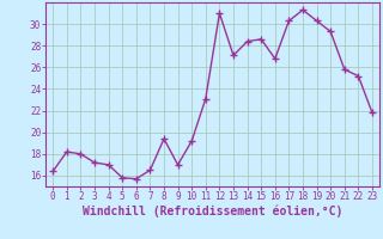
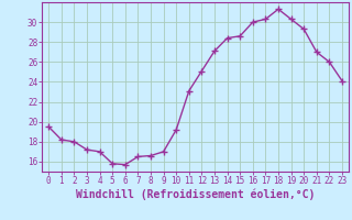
0: 16.4 -> 19.5
8: 19.4 -> 16.6
12: 31.0 -> 25.1
16: 26.8 -> 30.0
21: 25.8 -> 27.0
22: 25.2 -> 26.0
23: 21.8 -> 24.1
